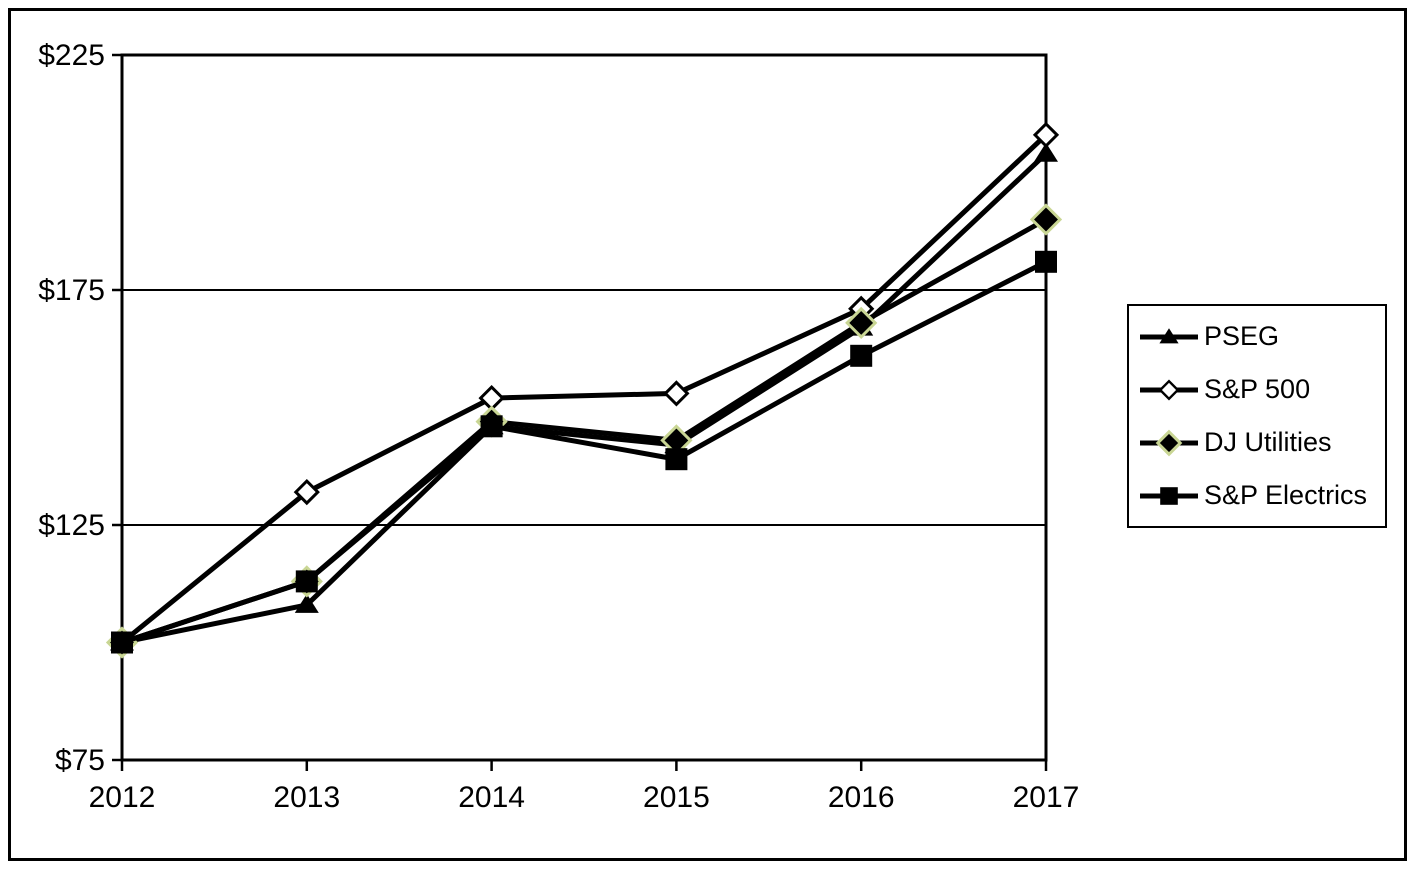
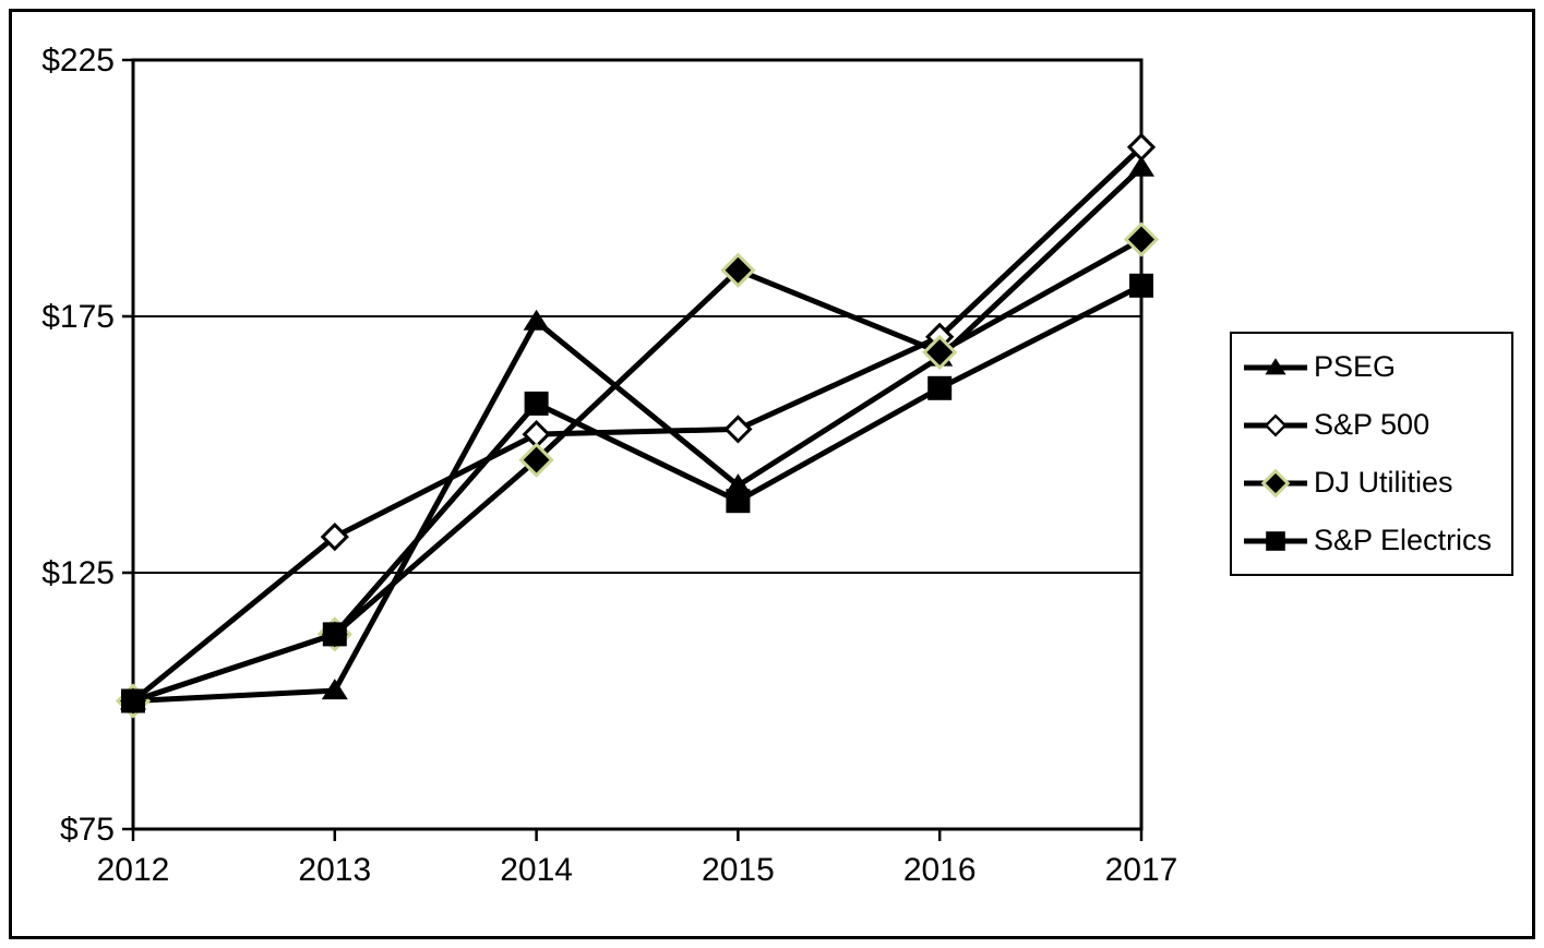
PSEG/2013: $108 -> $102
PSEG/2014: $146 -> $174
S&P Electrics/2014: $146 -> $158
DJ Utilities/2015: $143 -> $184
